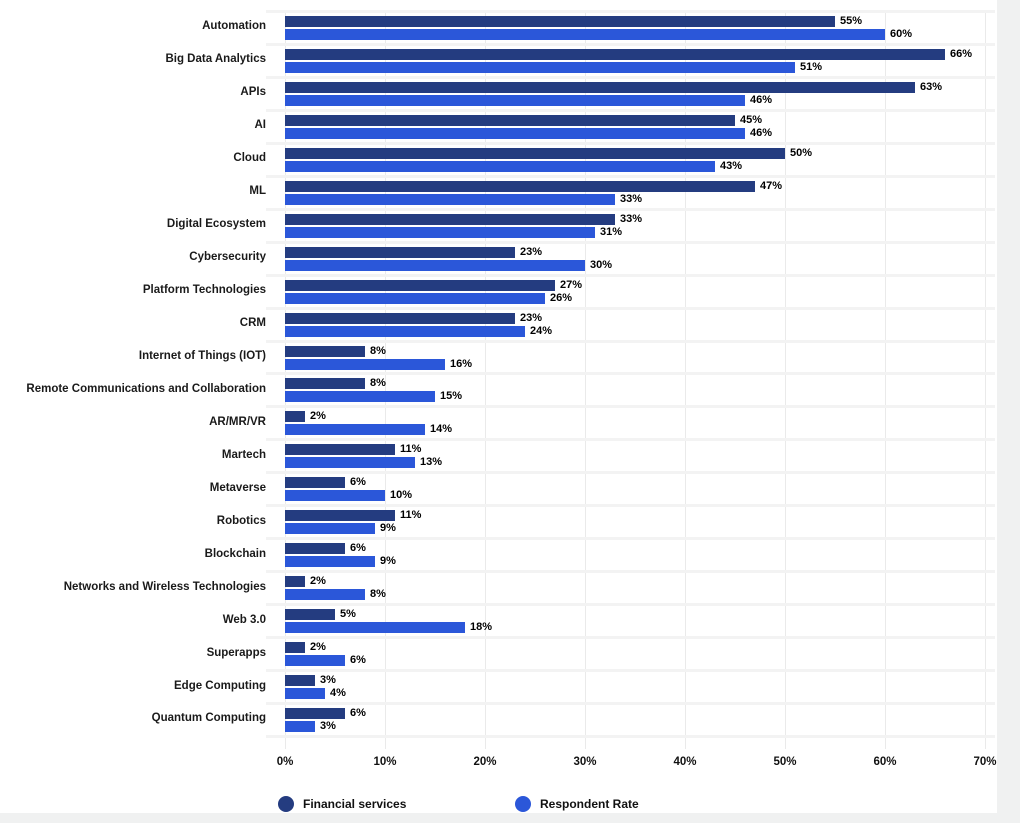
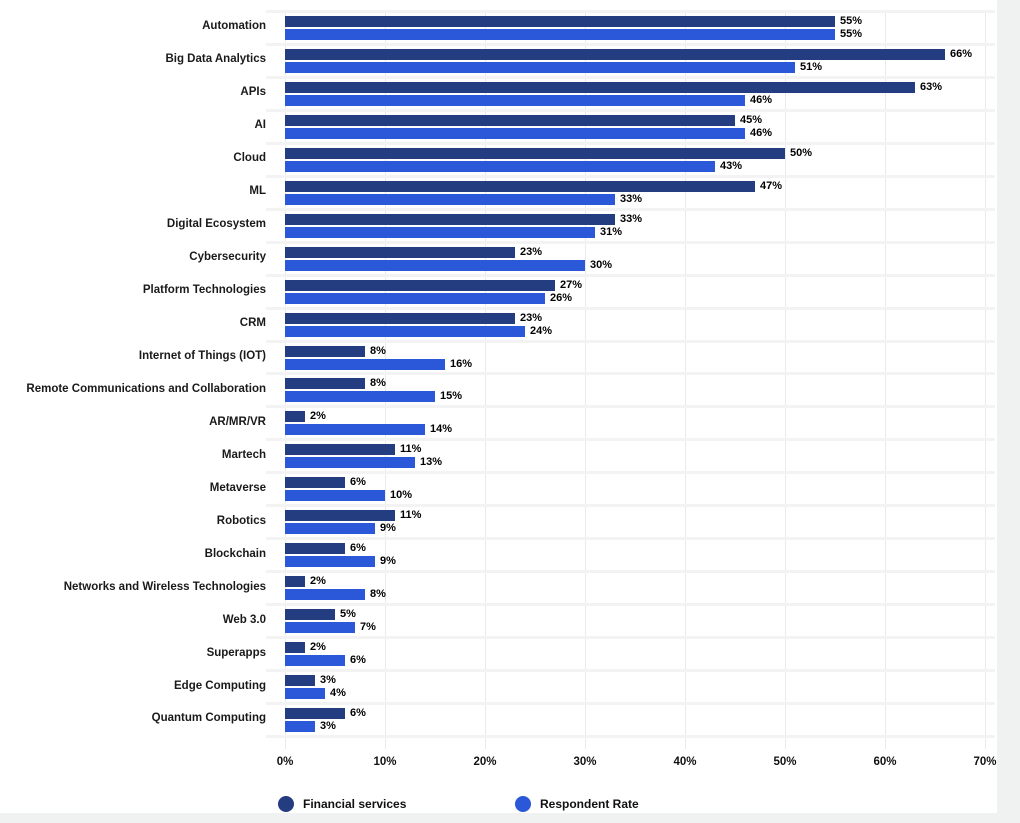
Respondent Rate/Automation: 60% -> 55%
Respondent Rate/Web 3.0: 18% -> 7%
